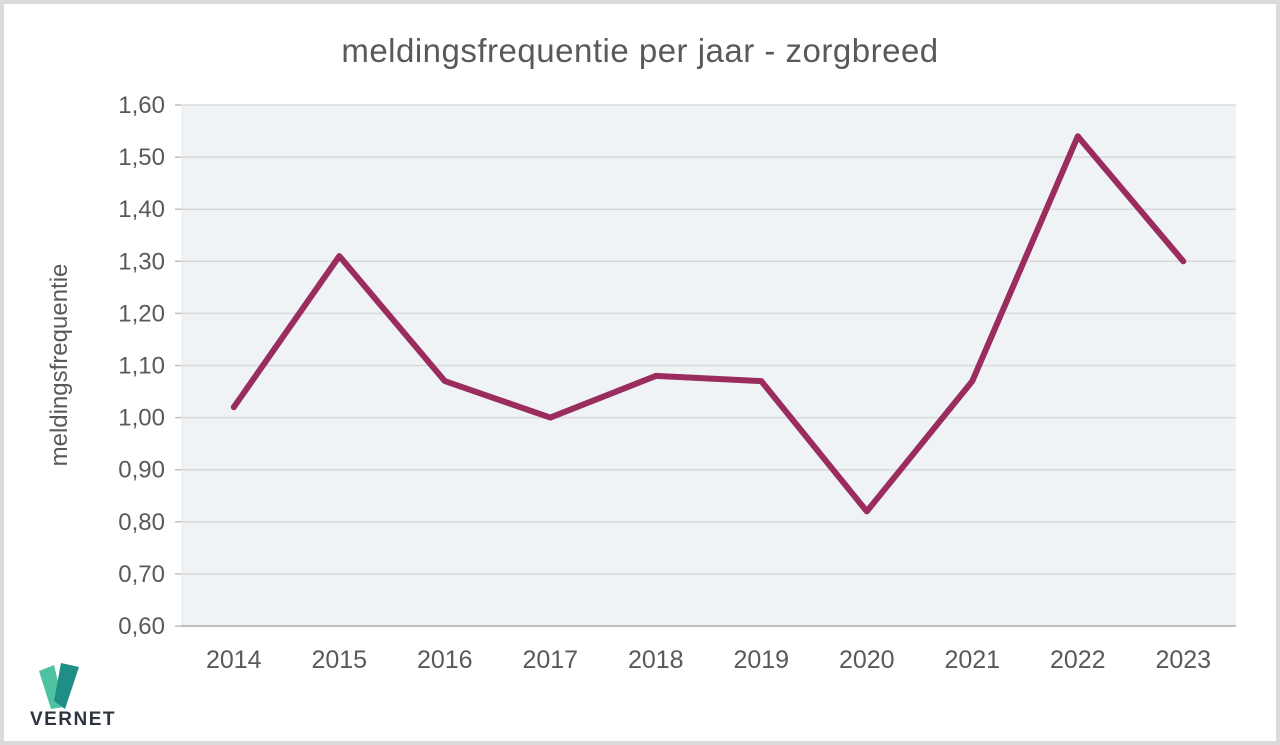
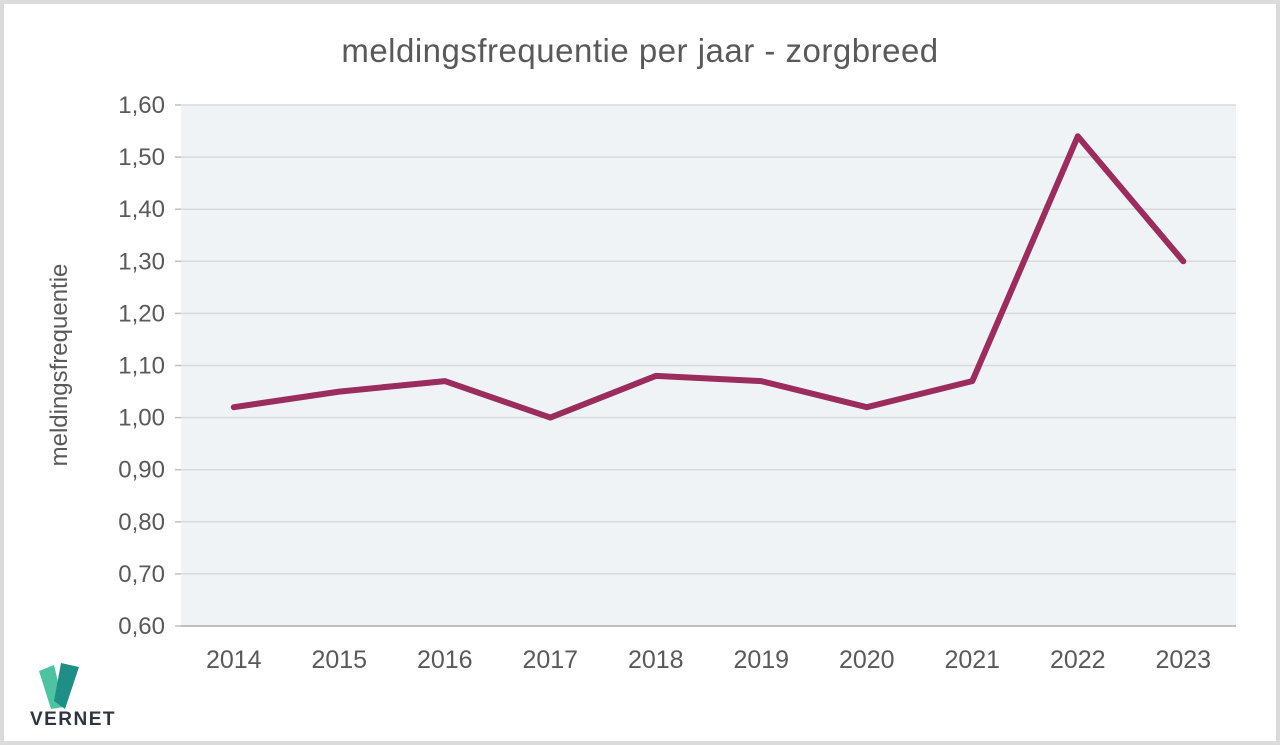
2015: 1,31 -> 1,05
2020: 0,82 -> 1,02
